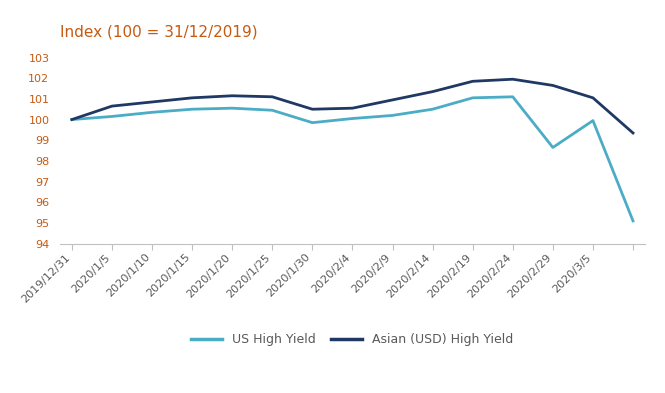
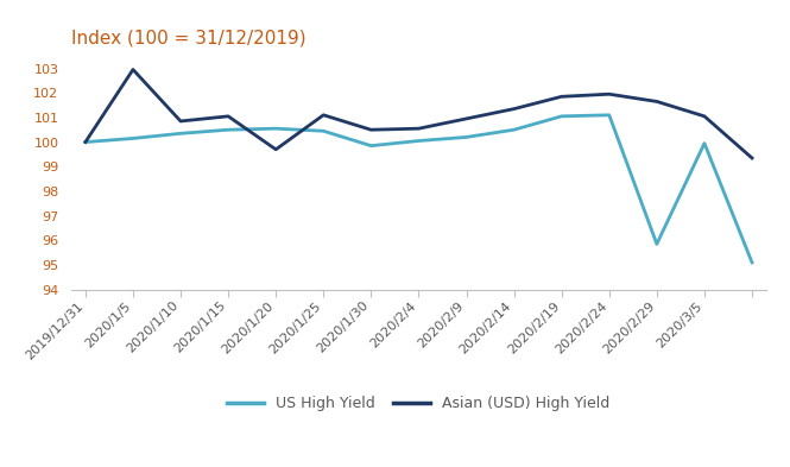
Asian (USD) High Yield/2020/1/5: 100.65 -> 102.95
Asian (USD) High Yield/2020/1/20: 101.15 -> 99.70
US High Yield/2020/2/29: 98.65 -> 95.85
